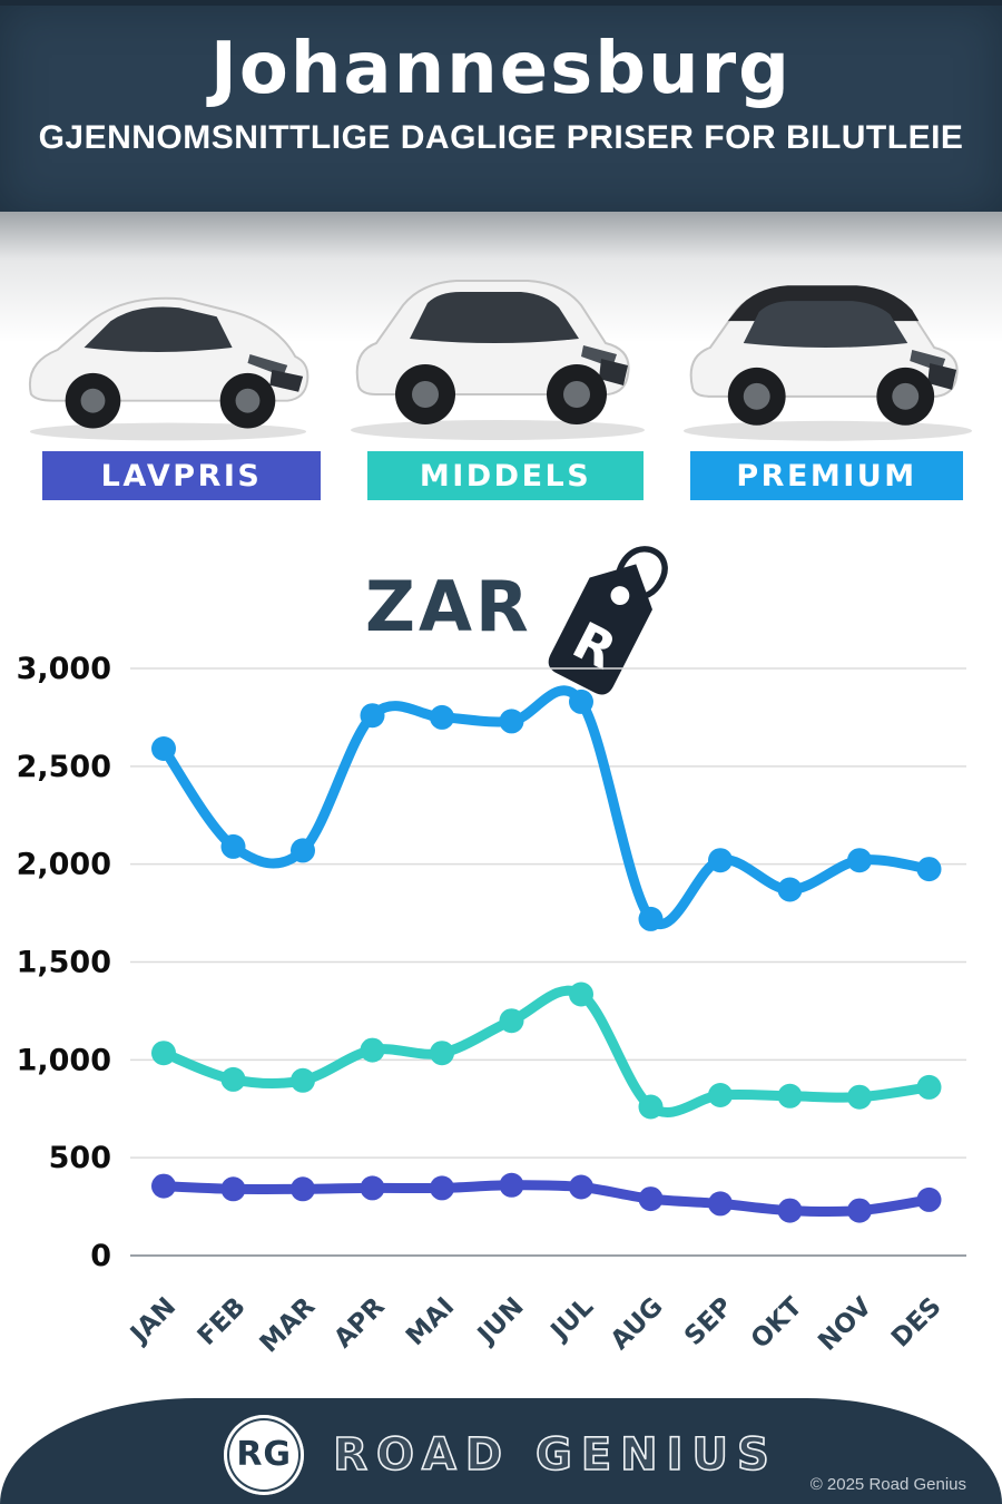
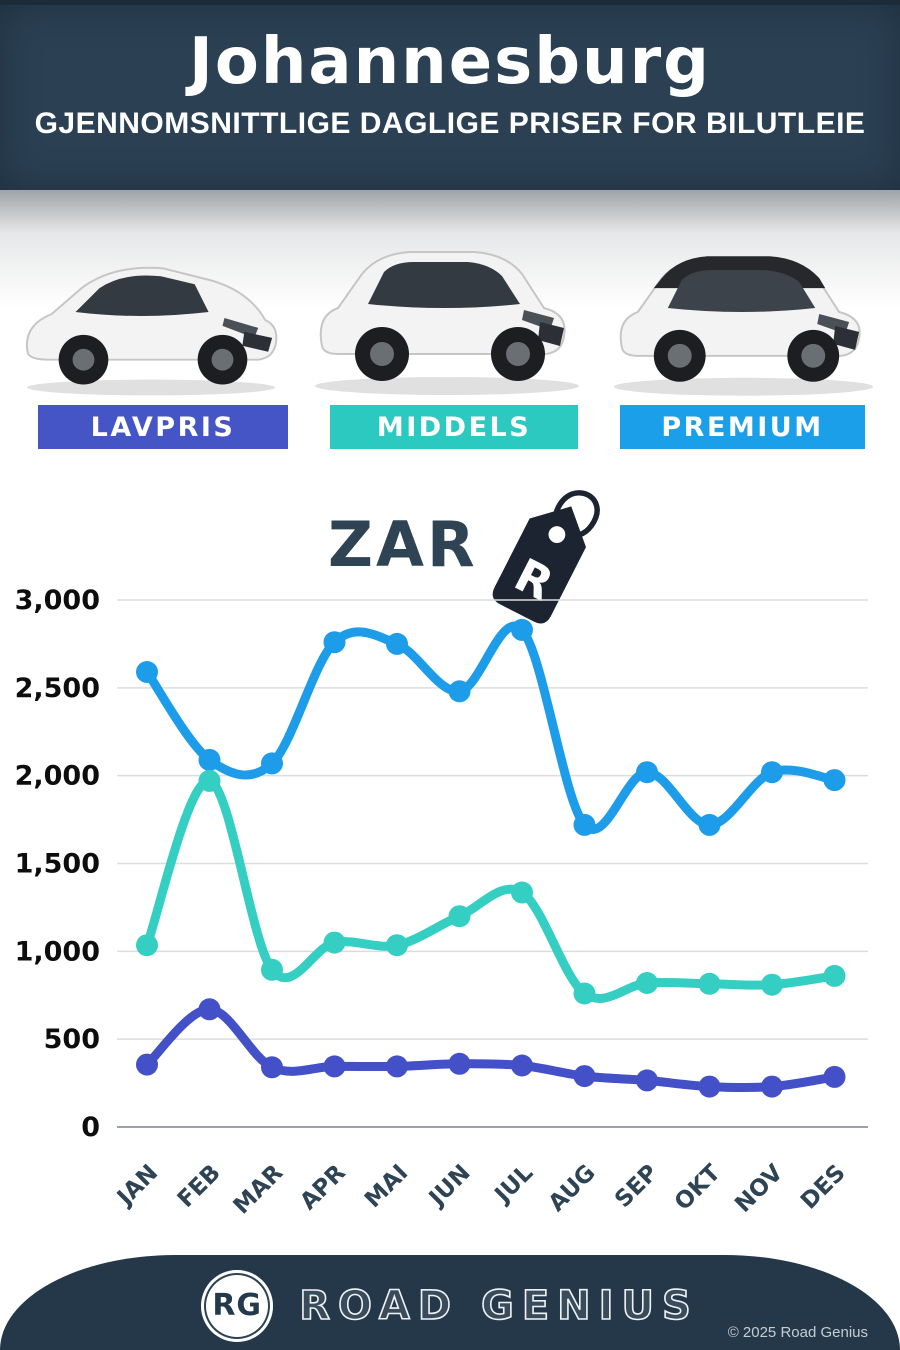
MIDDELS/FEB: 900 -> 1970
LAVPRIS/FEB: 340 -> 670
PREMIUM/JUN: 2730 -> 2480
PREMIUM/OKT: 1870 -> 1720
